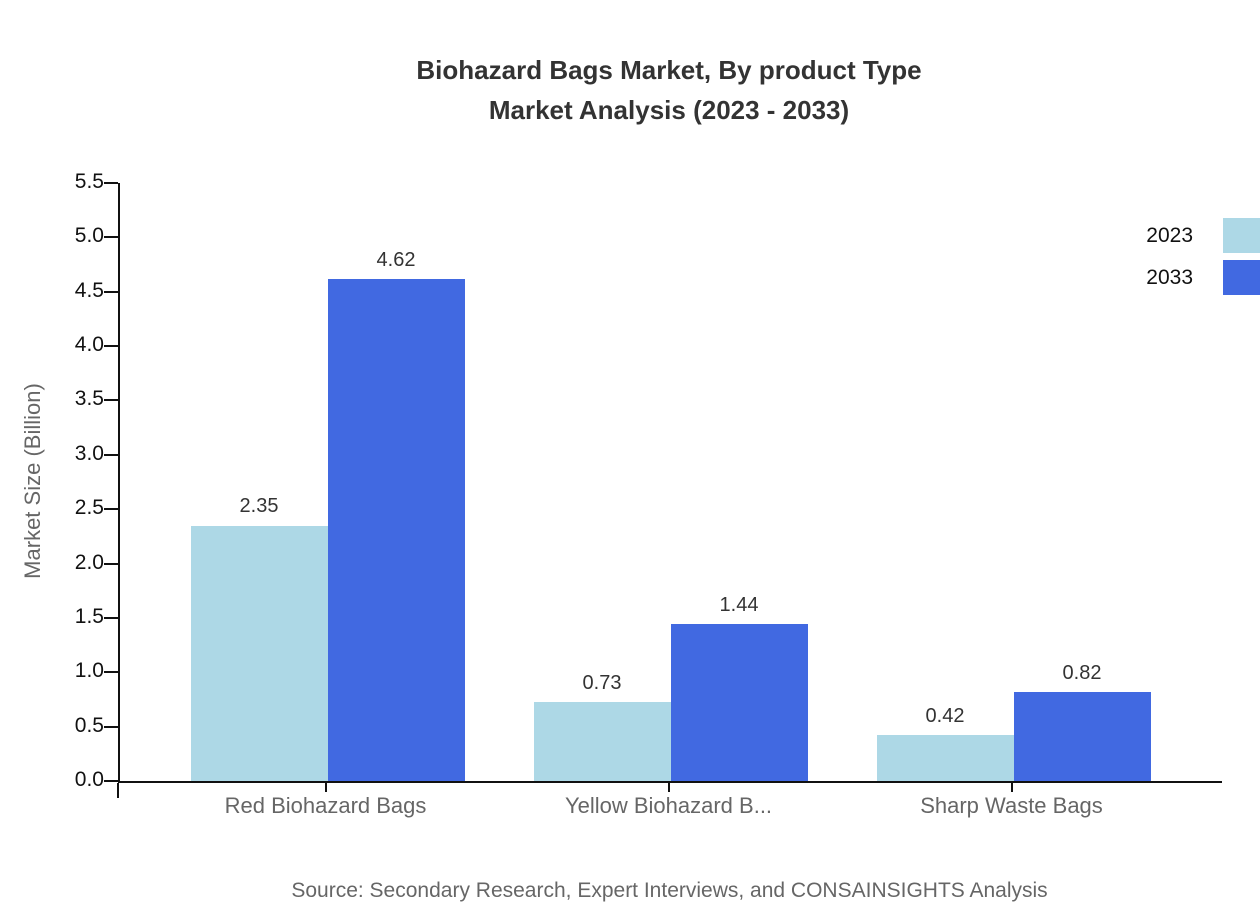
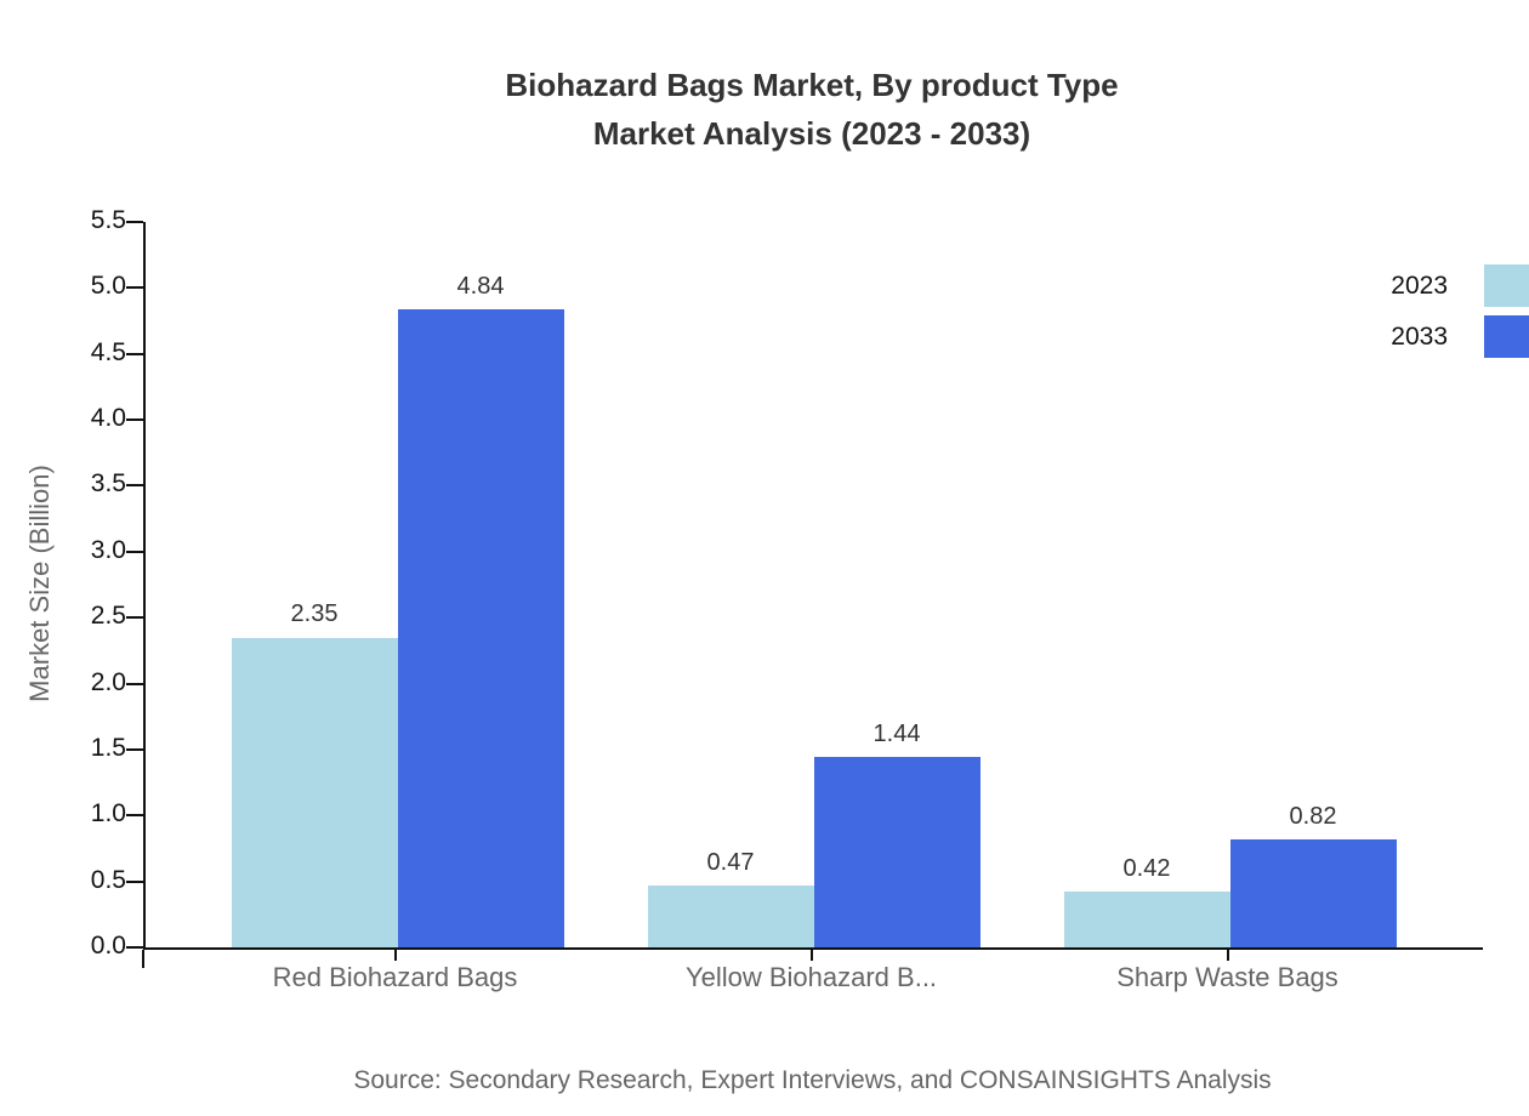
2033/Red Biohazard Bags: 4.62 -> 4.84
2023/Yellow Biohazard B...: 0.73 -> 0.47
